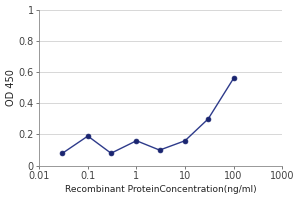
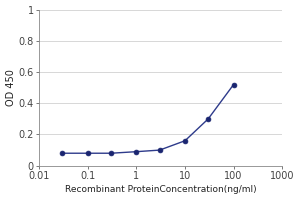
0.1: 0.19 -> 0.08
1: 0.16 -> 0.09
100: 0.56 -> 0.52
